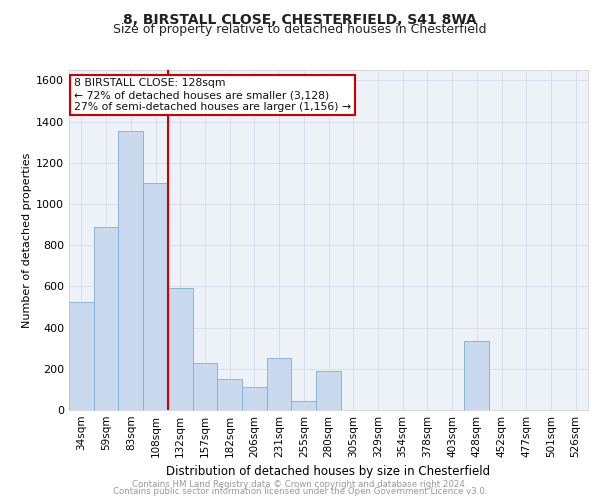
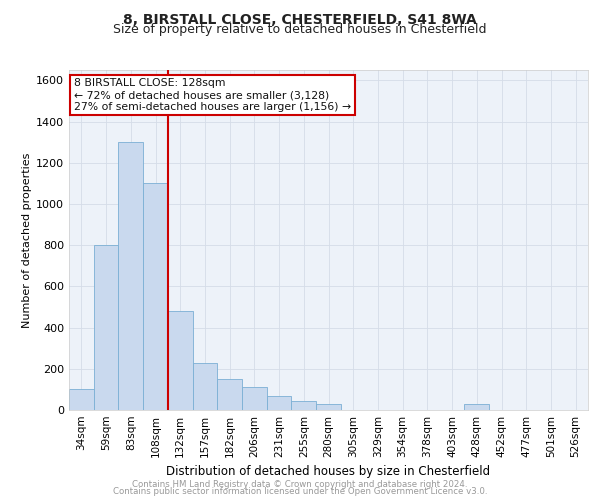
34sqm: 525 -> 100
59sqm: 890 -> 800
83sqm: 1355 -> 1300
132sqm: 590 -> 480
231sqm: 250 -> 70
280sqm: 190 -> 30
428sqm: 335 -> 30
